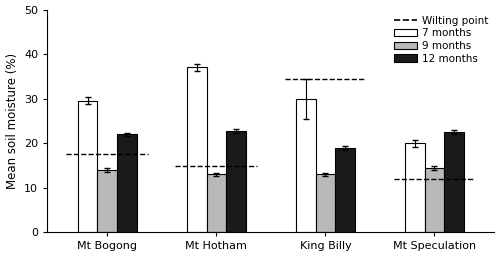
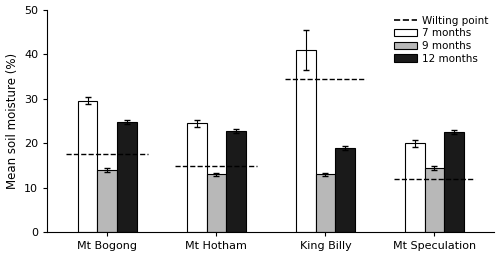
12 months/Mt Bogong: 22.0 -> 24.8
7 months/Mt Hotham: 37.0 -> 24.5
7 months/King Billy: 30.0 -> 41.0
